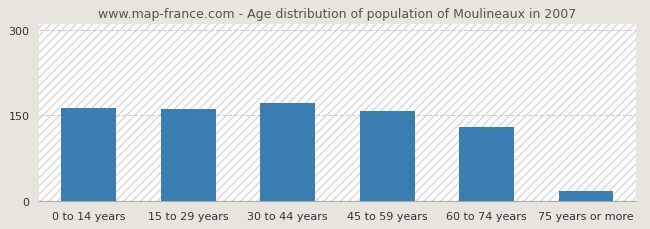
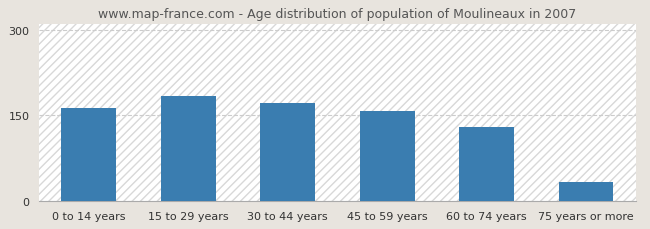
15 to 29 years: 162 -> 184
75 years or more: 18 -> 34
